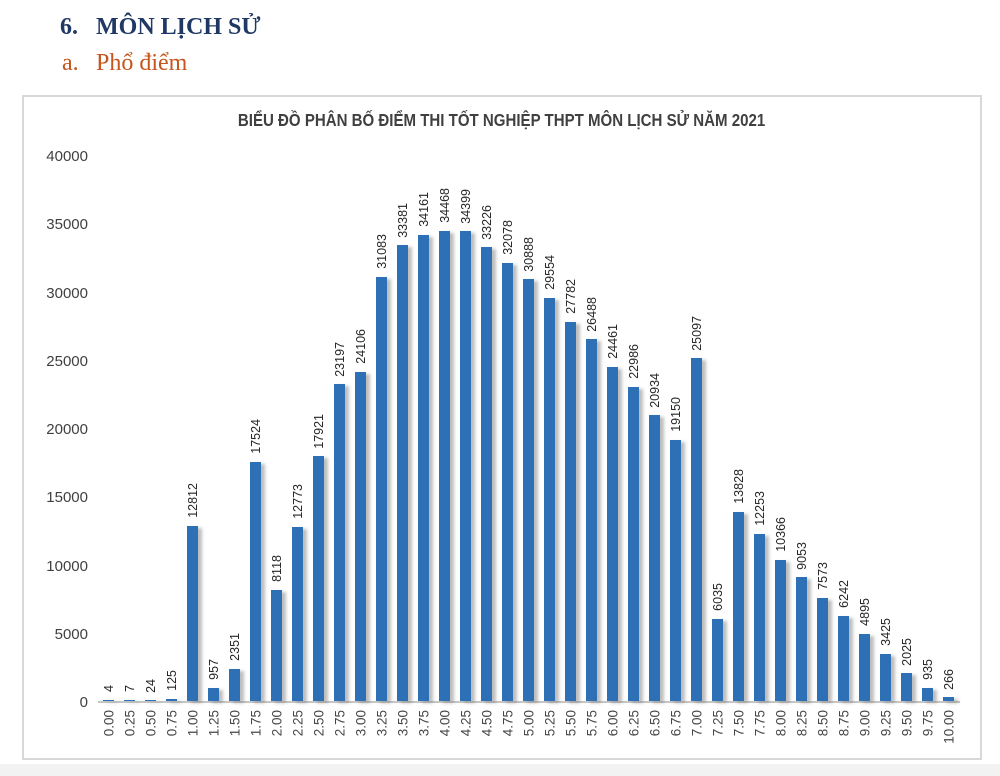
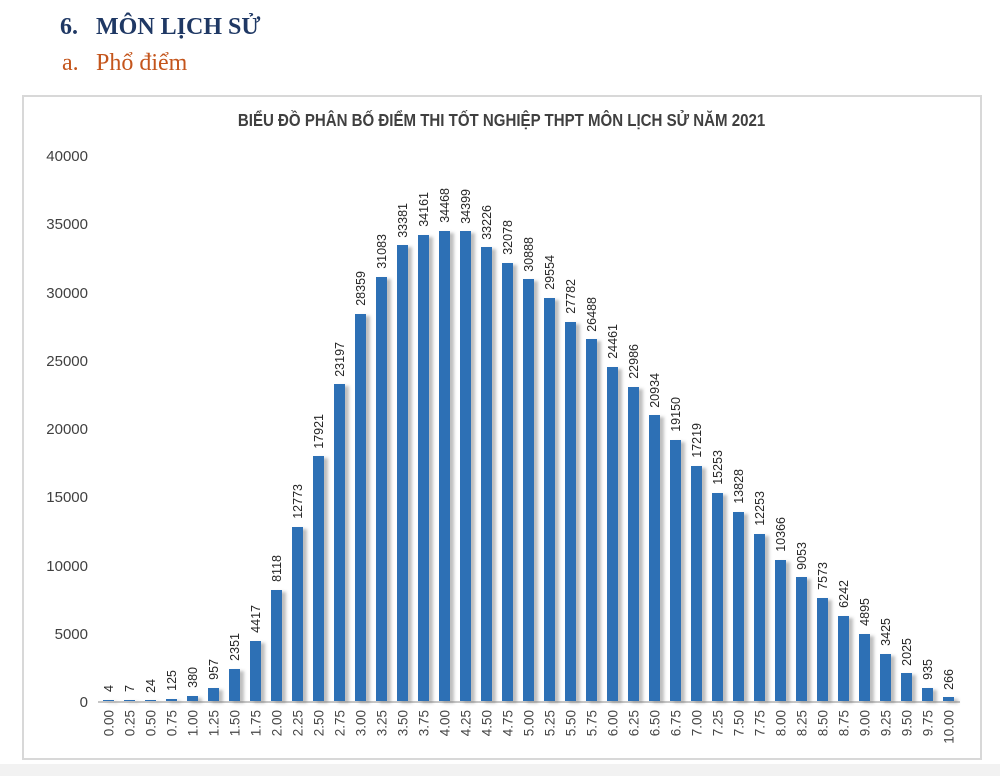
1.00: 12812 -> 380
1.75: 17524 -> 4417
3.00: 24106 -> 28359
7.00: 25097 -> 17219
7.25: 6035 -> 15253
